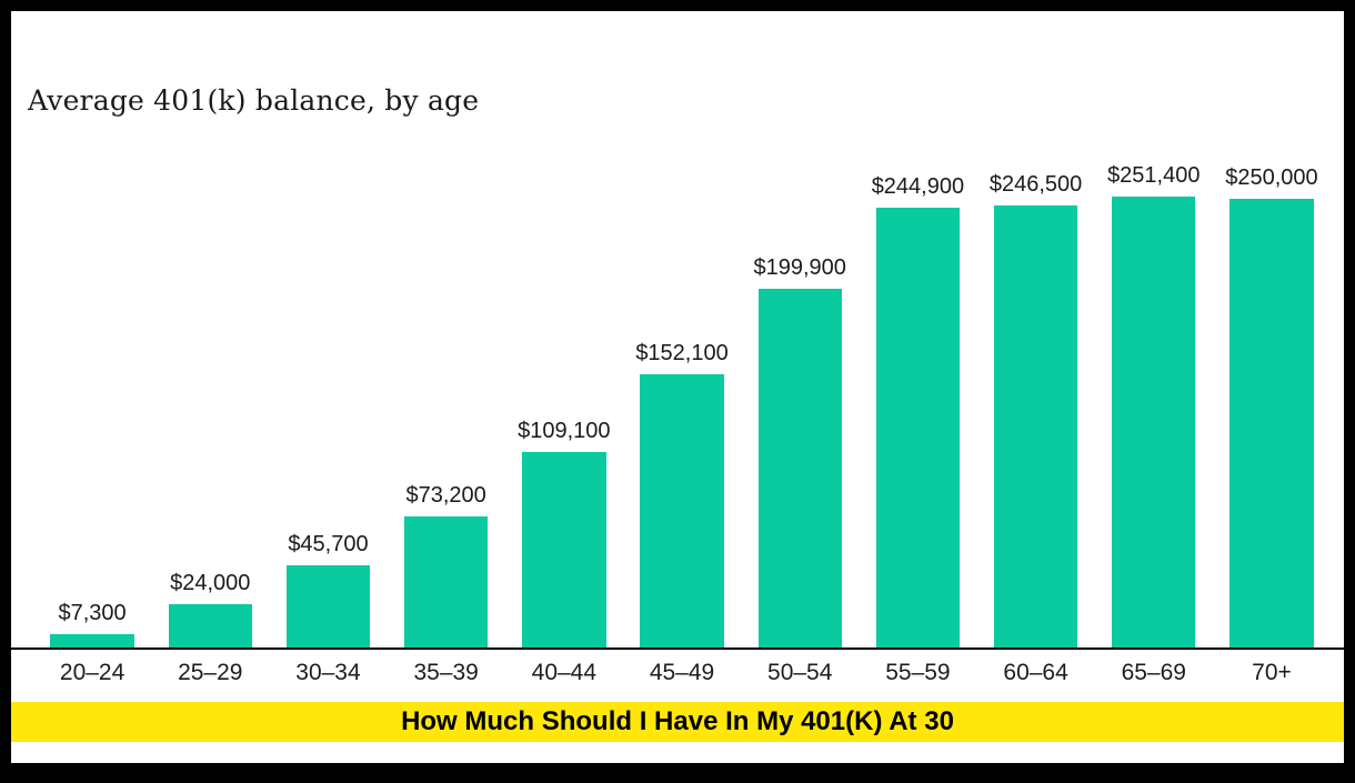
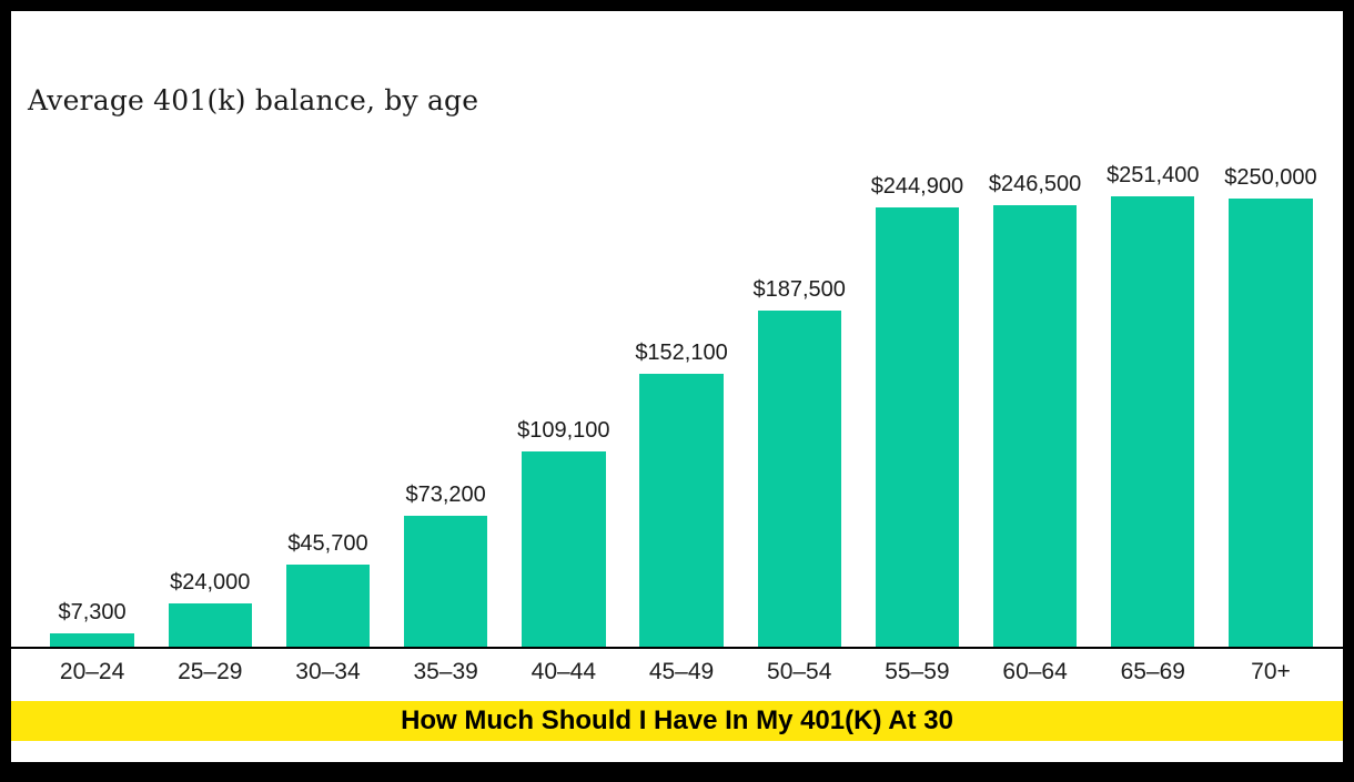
50–54: $199,900 -> $187,500
